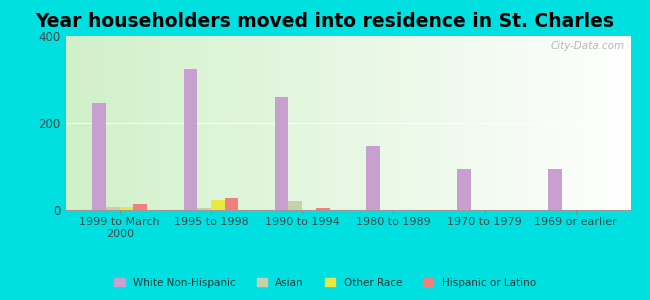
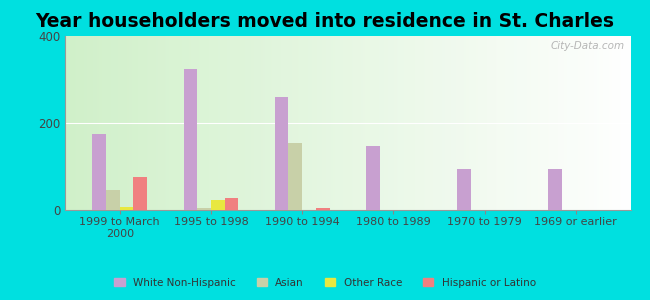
White Non-Hispanic/1999 to March 2000: 245 -> 175
Asian/1999 to March 2000: 6 -> 45
Hispanic or Latino/1999 to March 2000: 14 -> 75
Asian/1990 to 1994: 20 -> 155
